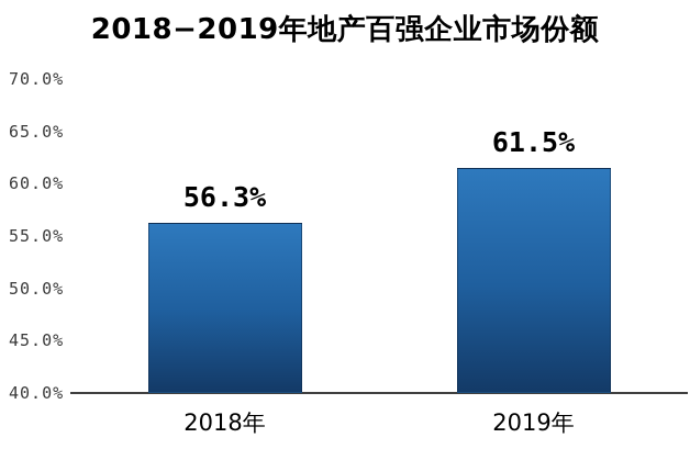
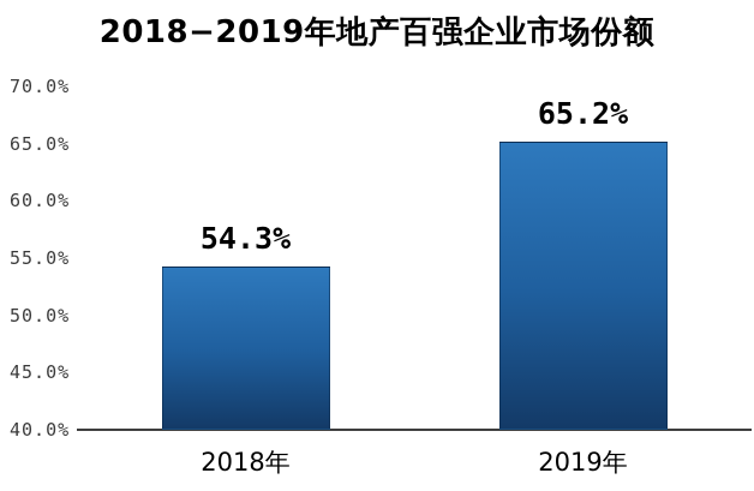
2018年: 56.3% -> 54.3%
2019年: 61.5% -> 65.2%
